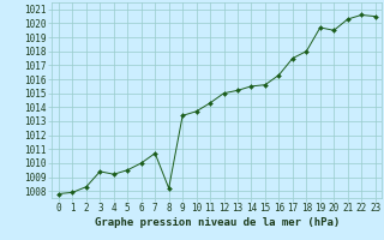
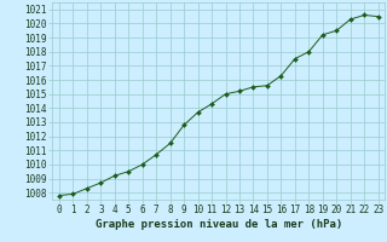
3: 1009.4 -> 1008.7
8: 1008.2 -> 1011.5
9: 1013.4 -> 1012.8
19: 1019.7 -> 1019.2
